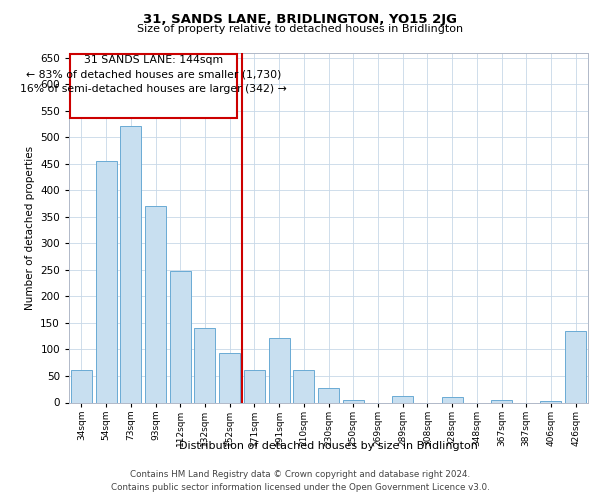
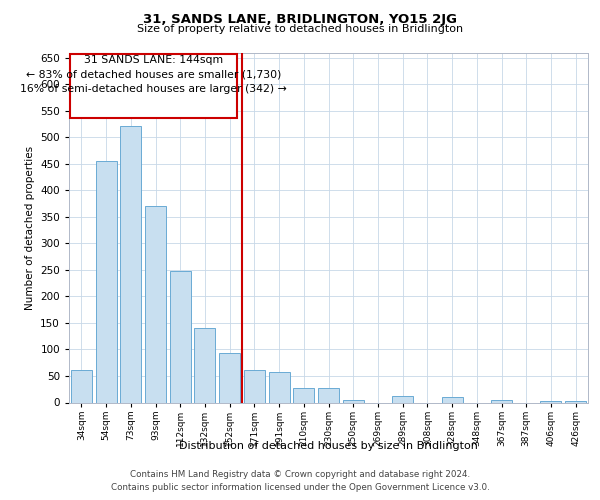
191sqm: 122 -> 57
210sqm: 62 -> 28
426sqm: 134 -> 2
